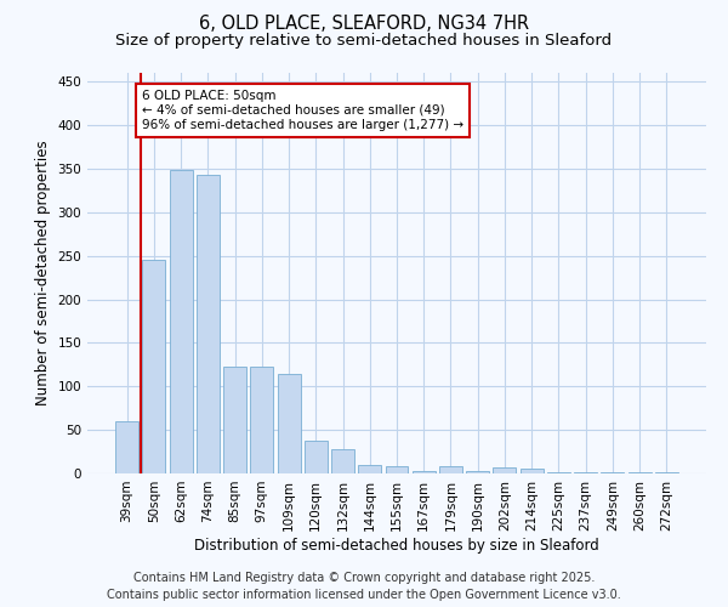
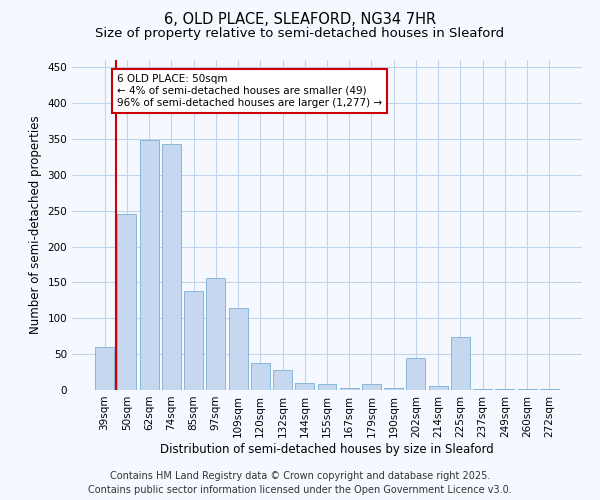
85sqm: 122 -> 138
97sqm: 122 -> 156
202sqm: 7 -> 44
225sqm: 1 -> 74
